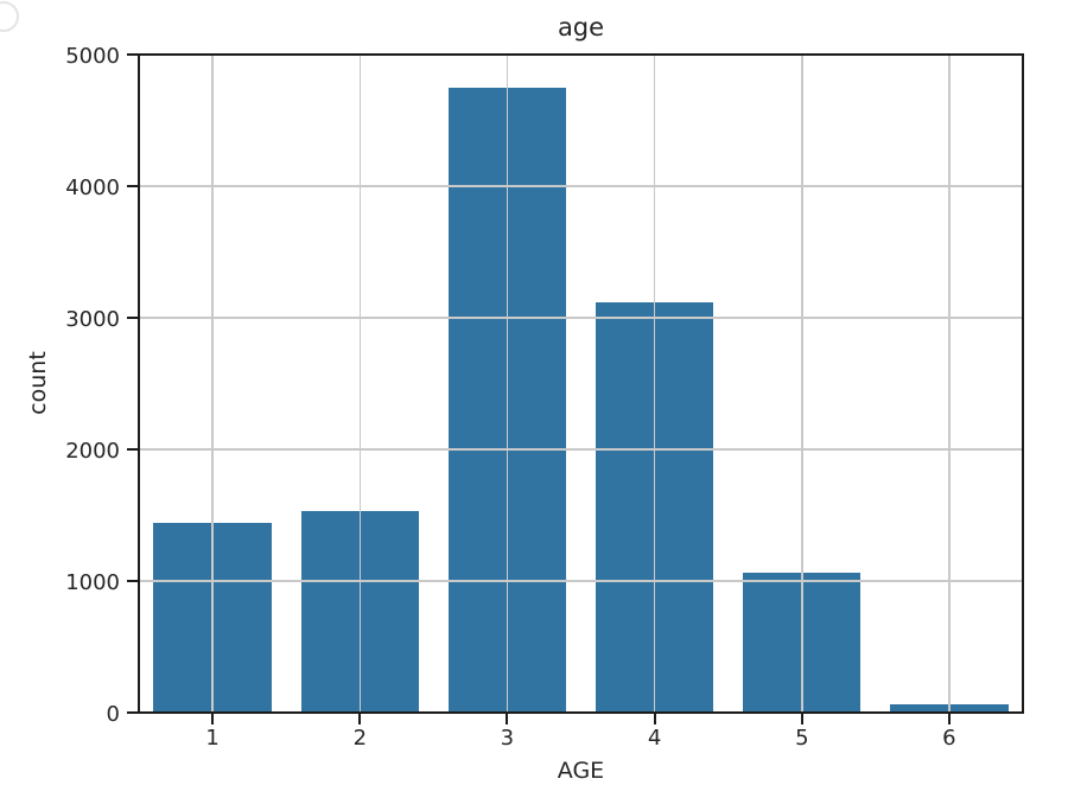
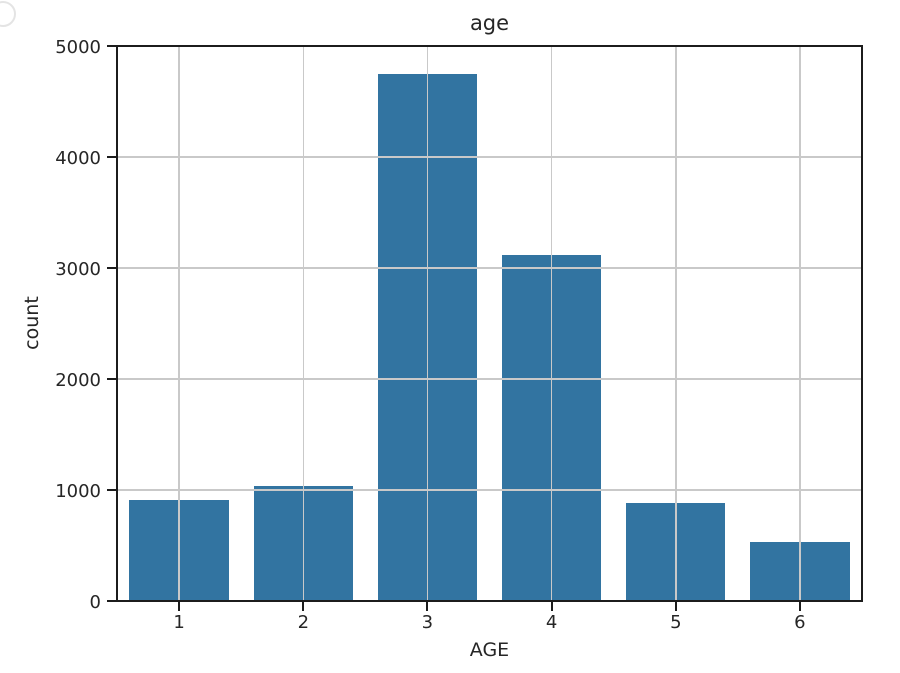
1: 1440 -> 910
2: 1540 -> 1040
5: 1060 -> 880
6: 60 -> 530
